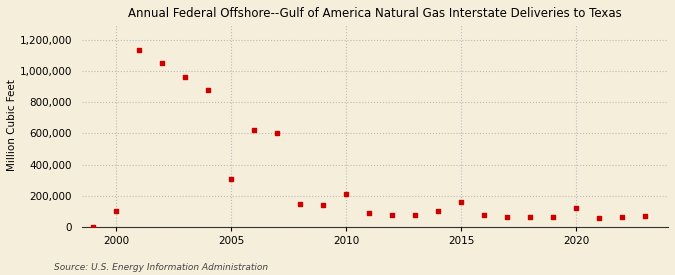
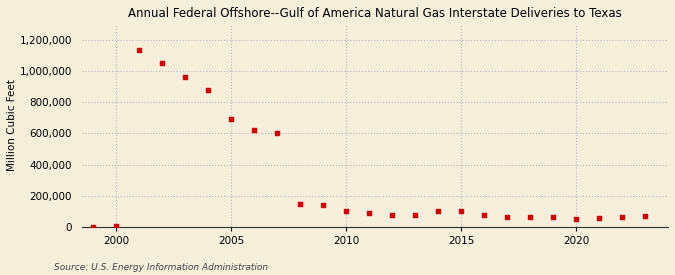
2000: 100,000 -> 10,000
2005: 310,000 -> 690,000
2010: 210,000 -> 100,000
2015: 160,000 -> 100,000
2020: 120,000 -> 50,000
